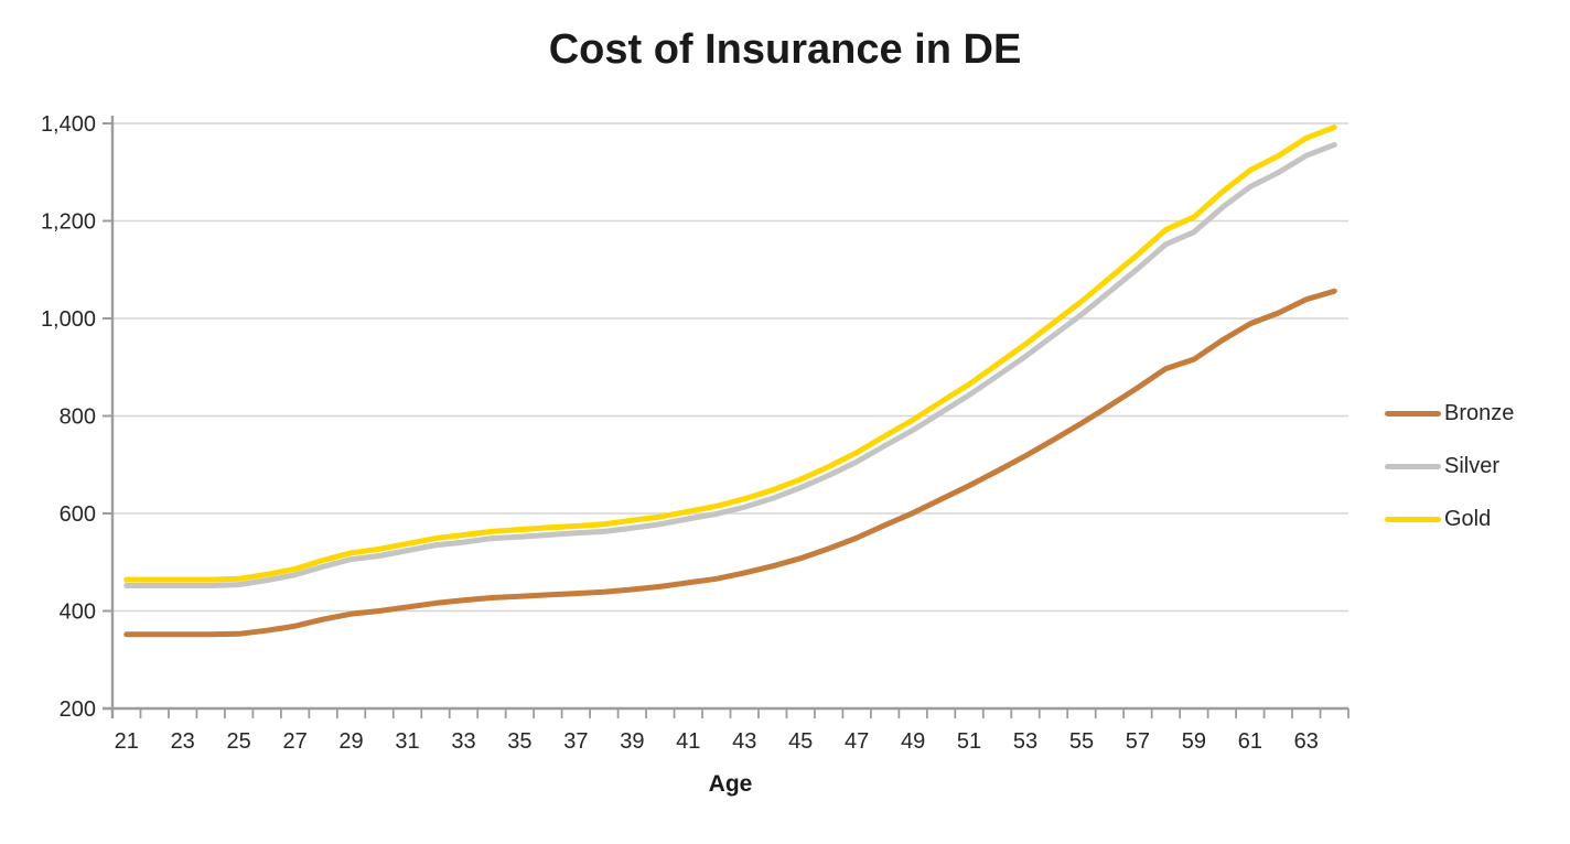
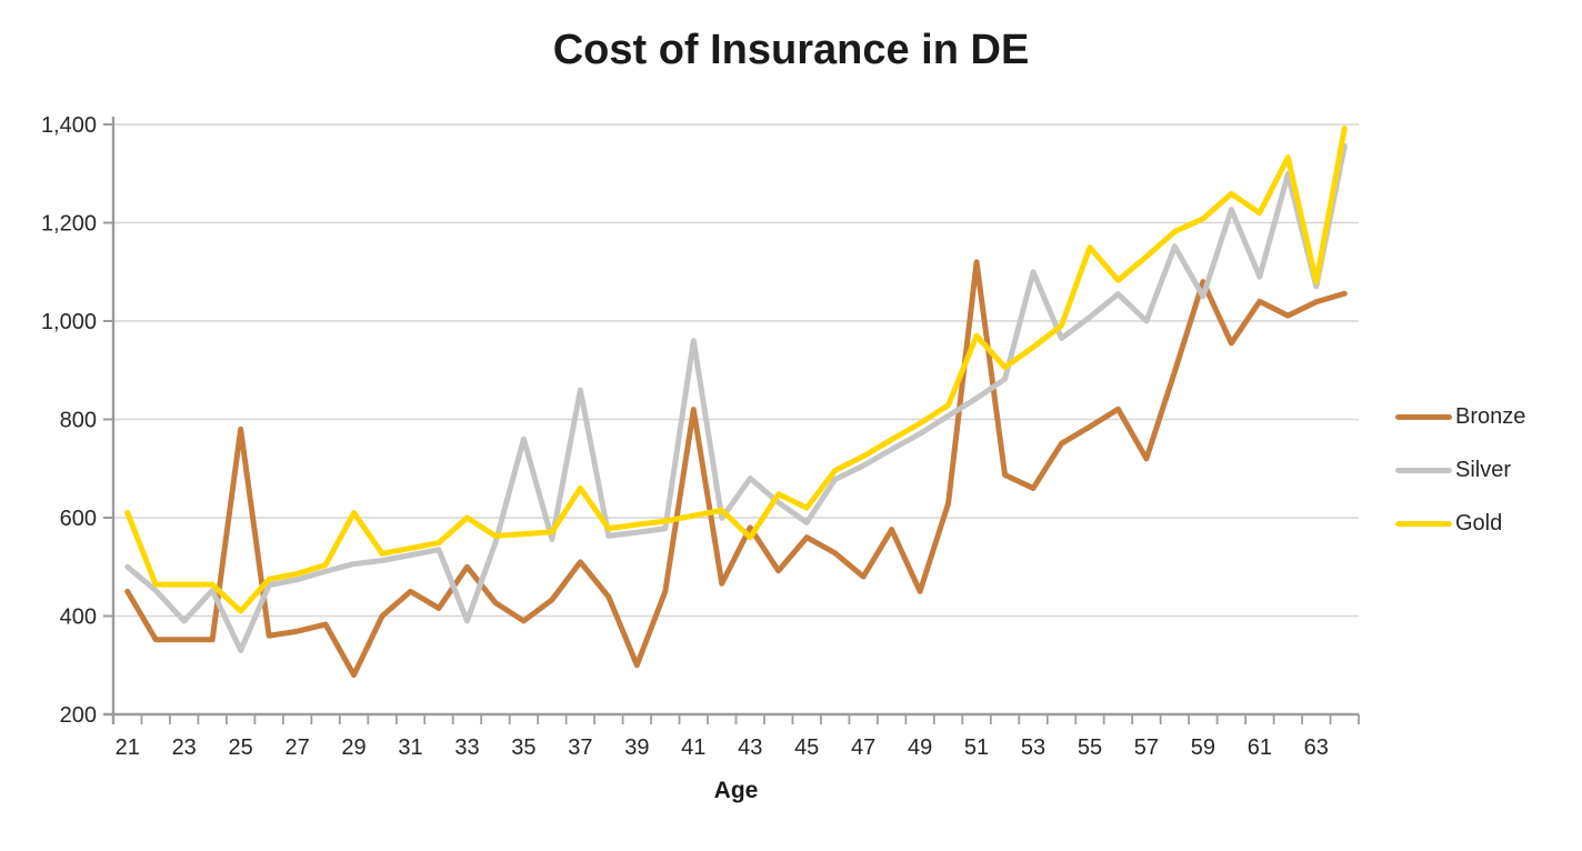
Bronze/21: 350 -> 450
Silver/21: 450 -> 500
Gold/21: 460 -> 610
Silver/23: 450 -> 390
Bronze/25: 350 -> 780
Silver/25: 450 -> 330
Gold/25: 470 -> 410
Bronze/29: 390 -> 280
Gold/29: 520 -> 610
Bronze/31: 410 -> 450
Bronze/33: 420 -> 500
Silver/33: 540 -> 390
Gold/33: 560 -> 600
Bronze/35: 430 -> 390
Silver/35: 550 -> 760
Bronze/37: 440 -> 510
Silver/37: 560 -> 860
Gold/37: 570 -> 660
Bronze/39: 440 -> 300
Bronze/41: 460 -> 820
Silver/41: 590 -> 960
Bronze/43: 480 -> 580
Silver/43: 610 -> 680
Gold/43: 630 -> 560
Bronze/45: 510 -> 560
Silver/45: 650 -> 590
Gold/45: 670 -> 620
Bronze/47: 550 -> 480
Bronze/49: 600 -> 450
Bronze/51: 660 -> 1120
Gold/51: 860 -> 970
Bronze/53: 720 -> 660
Silver/53: 920 -> 1100
Gold/55: 1040 -> 1150
Bronze/57: 860 -> 720
Silver/57: 1100 -> 1000
Bronze/59: 920 -> 1080
Silver/59: 1180 -> 1050
Bronze/61: 990 -> 1040
Silver/61: 1270 -> 1090
Gold/61: 1300 -> 1220
Silver/63: 1330 -> 1070
Gold/63: 1370 -> 1080
